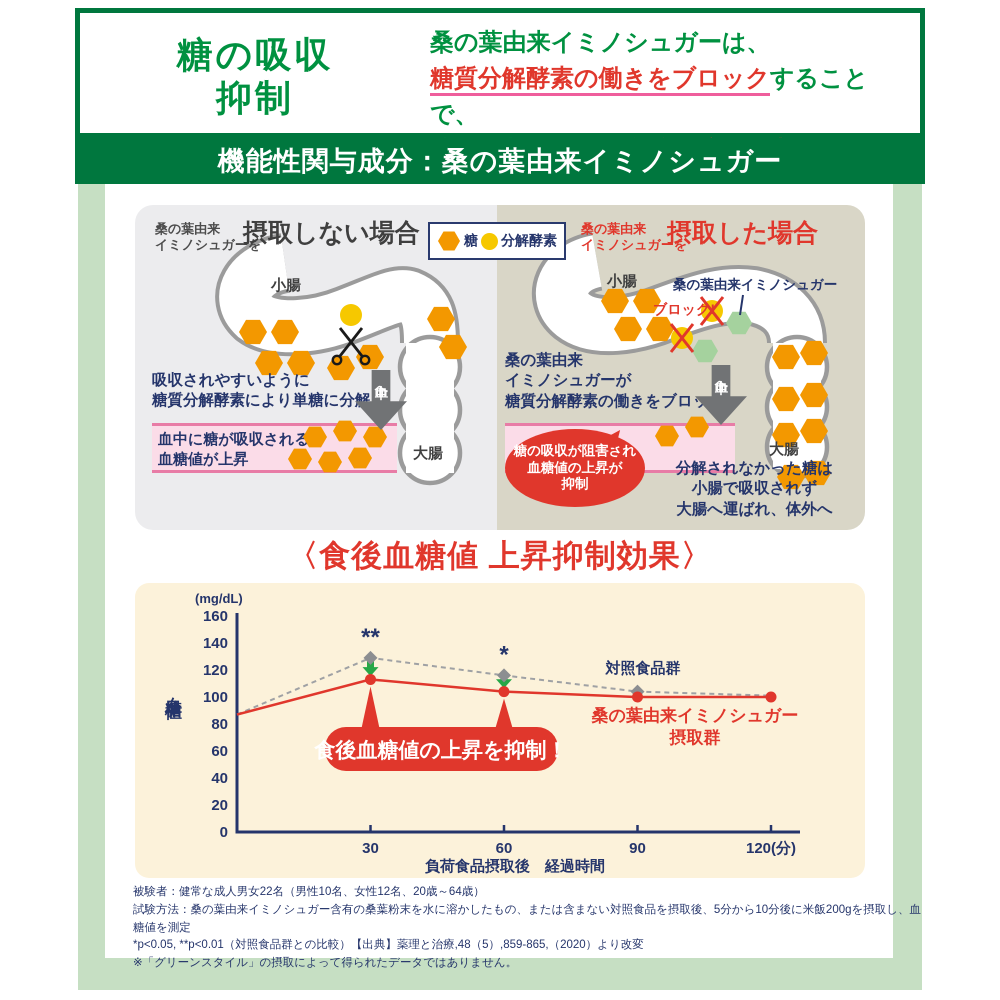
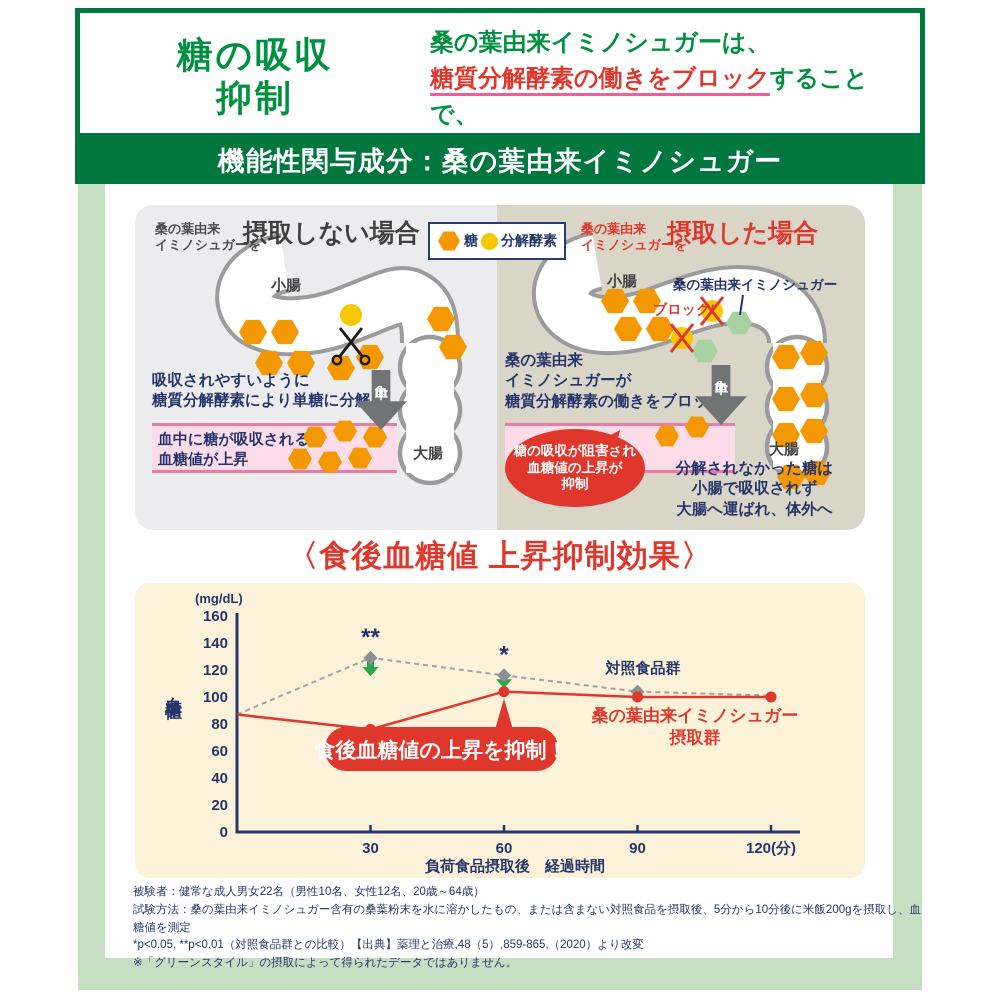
桑の葉由来イミノシュガー 摂取群/30: 113 -> 76
